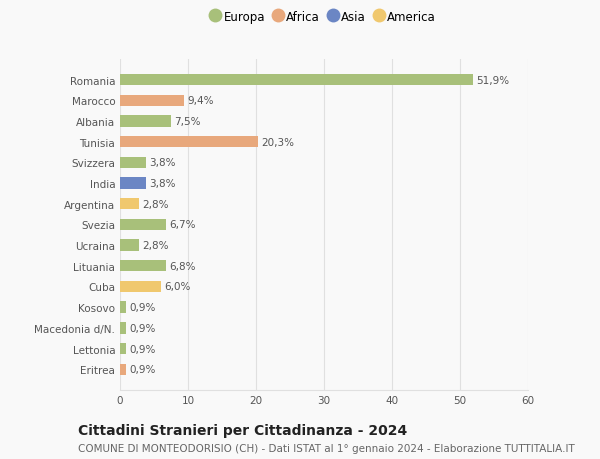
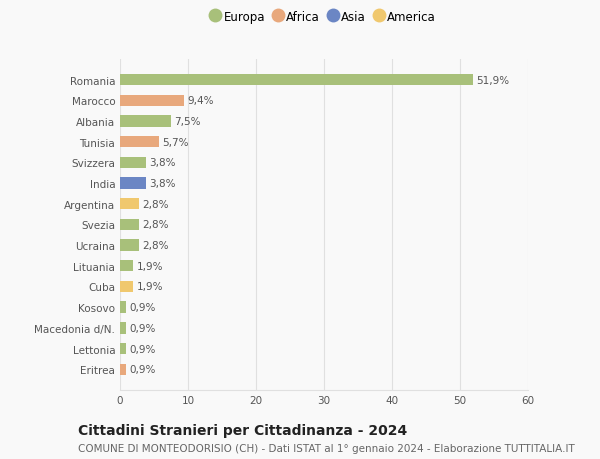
Tunisia: 20,3% -> 5,7%
Svezia: 6,7% -> 2,8%
Lituania: 6,8% -> 1,9%
Cuba: 6,0% -> 1,9%
